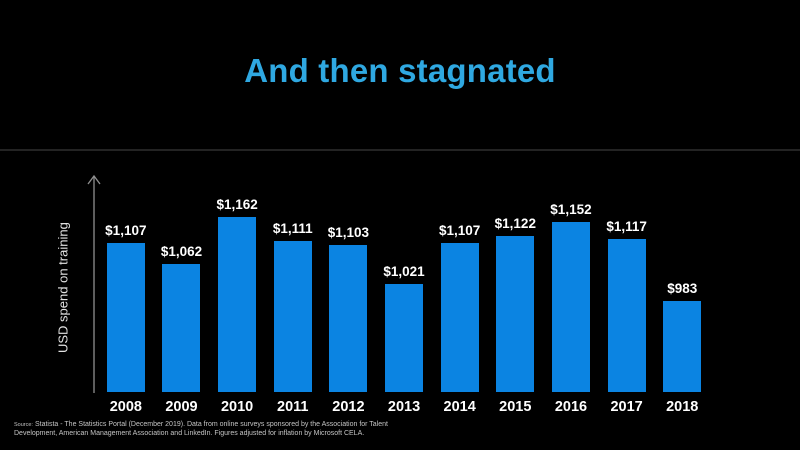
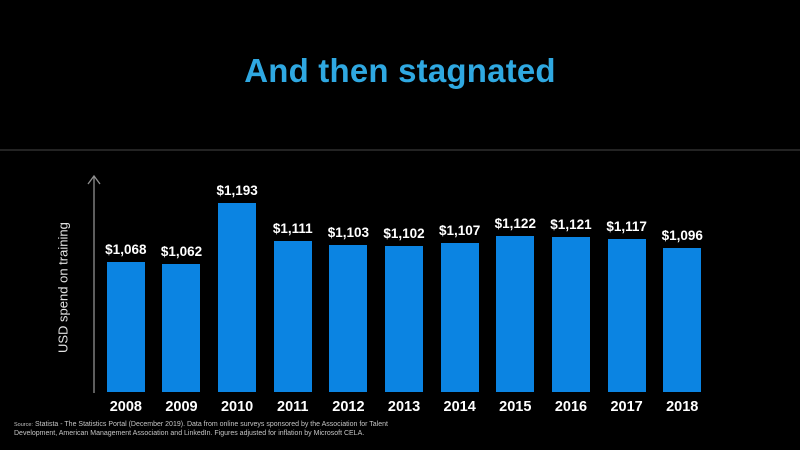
2008: $1,107 -> $1,068
2010: $1,162 -> $1,193
2013: $1,021 -> $1,102
2016: $1,152 -> $1,121
2018: $983 -> $1,096
